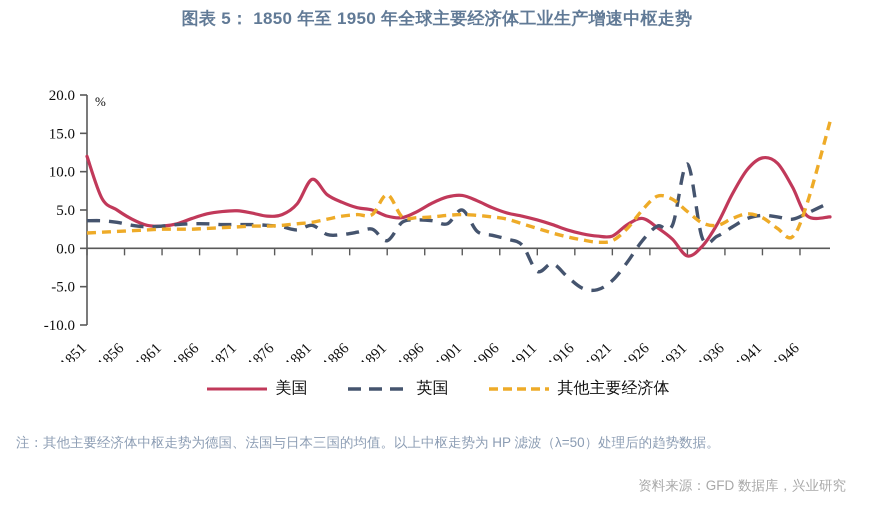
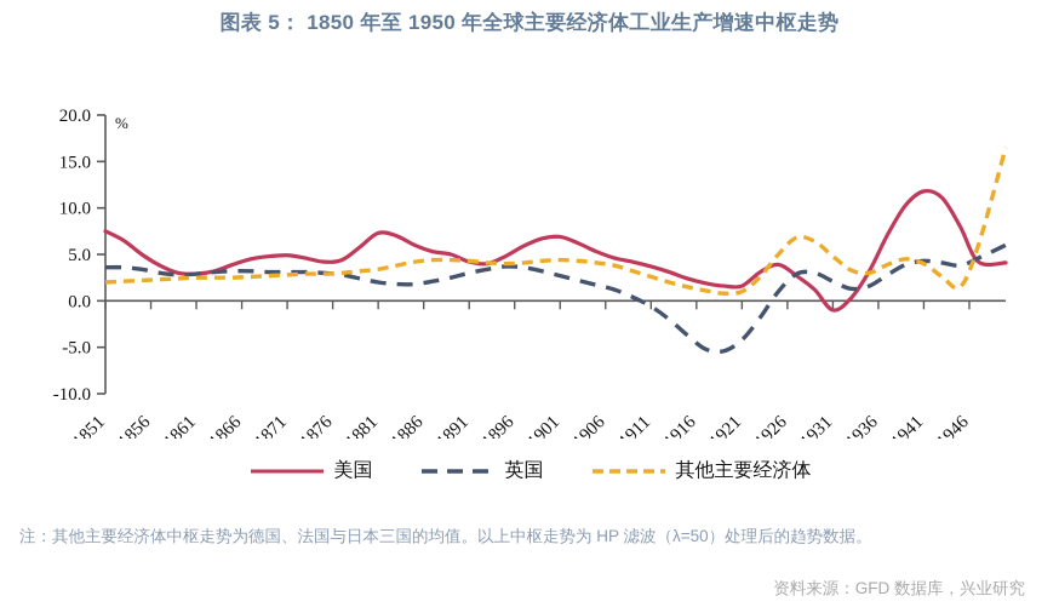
美国/1851: 12 -> 8
美国/1881: 9 -> 7
英国/1881: 3 -> 2
英国/1891: 1 -> 3
其他主要经济体/1891: 7 -> 4
英国/1901: 5 -> 3
英国/1911: -3 -> -1
英国/1931: 11 -> 2
